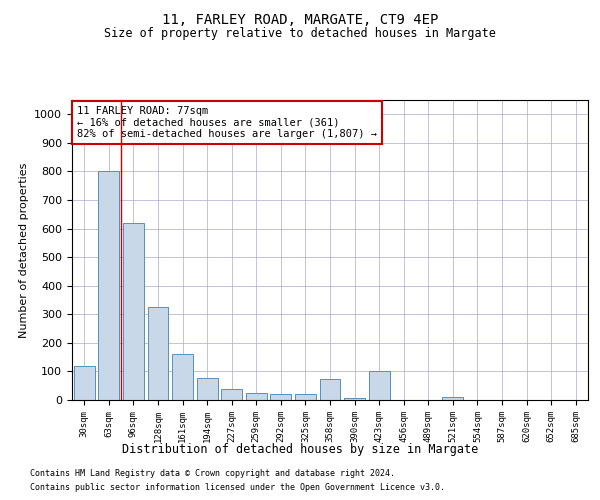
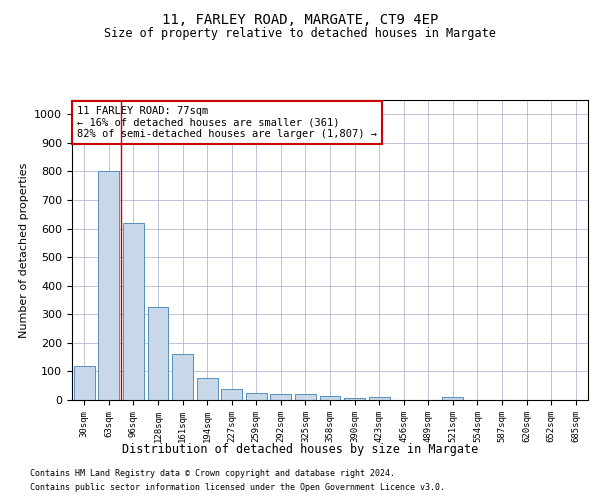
358sqm: 75 -> 14
423sqm: 100 -> 10
